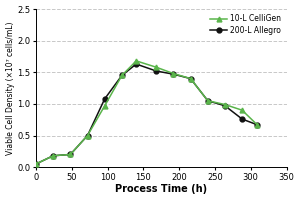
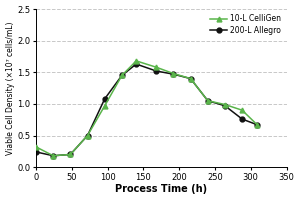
10-L CelliGen/0: 0.05 -> 0.32
200-L Allegro/0: 0.05 -> 0.24
